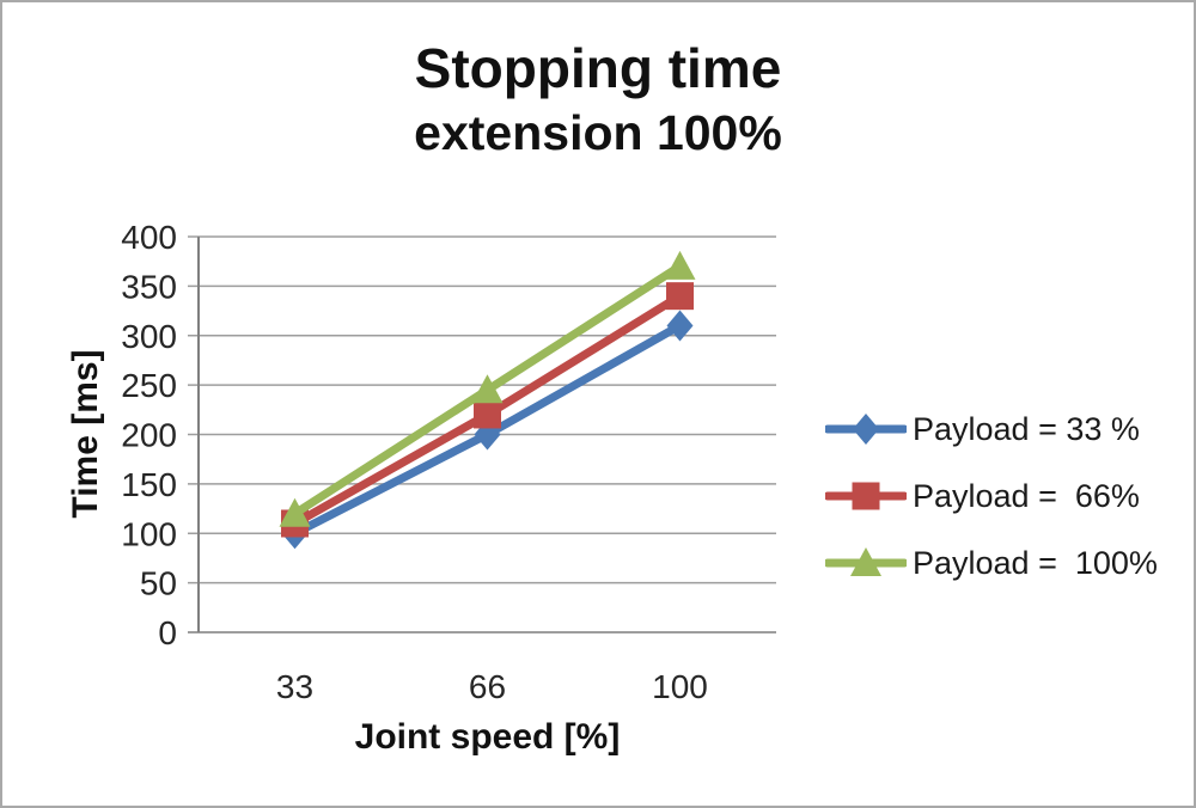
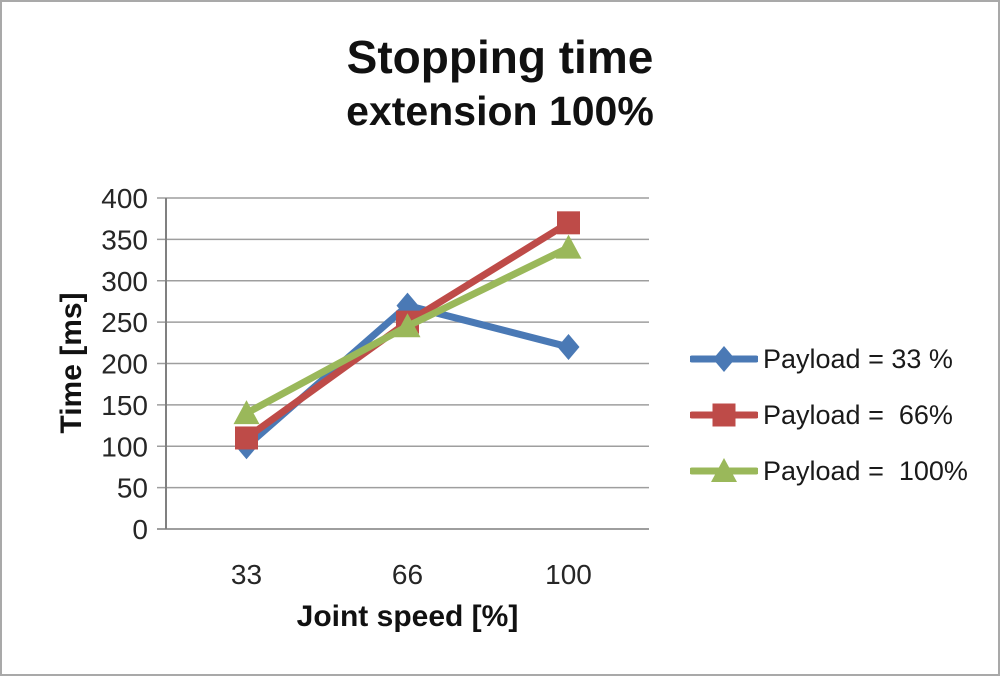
Payload = 100%/33: 120 -> 140
Payload = 33 %/66: 200 -> 270
Payload = 66%/66: 220 -> 250
Payload = 33 %/100: 310 -> 220
Payload = 66%/100: 340 -> 370
Payload = 100%/100: 370 -> 340
